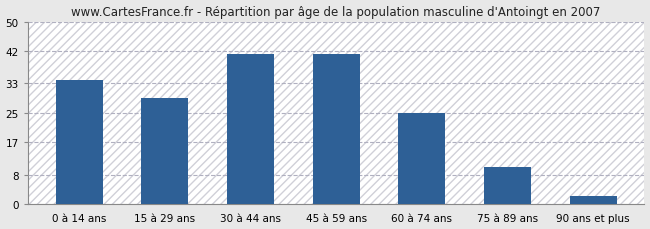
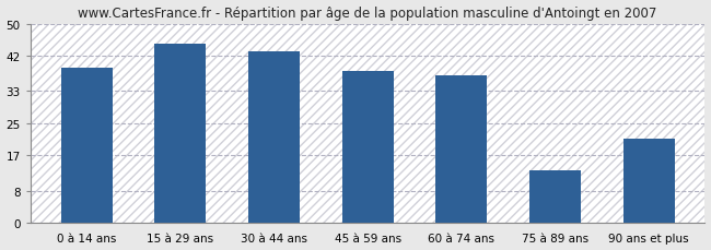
0 à 14 ans: 34 -> 39
15 à 29 ans: 29 -> 45
30 à 44 ans: 41 -> 43
45 à 59 ans: 41 -> 38
60 à 74 ans: 25 -> 37
75 à 89 ans: 10 -> 13
90 ans et plus: 2 -> 21
